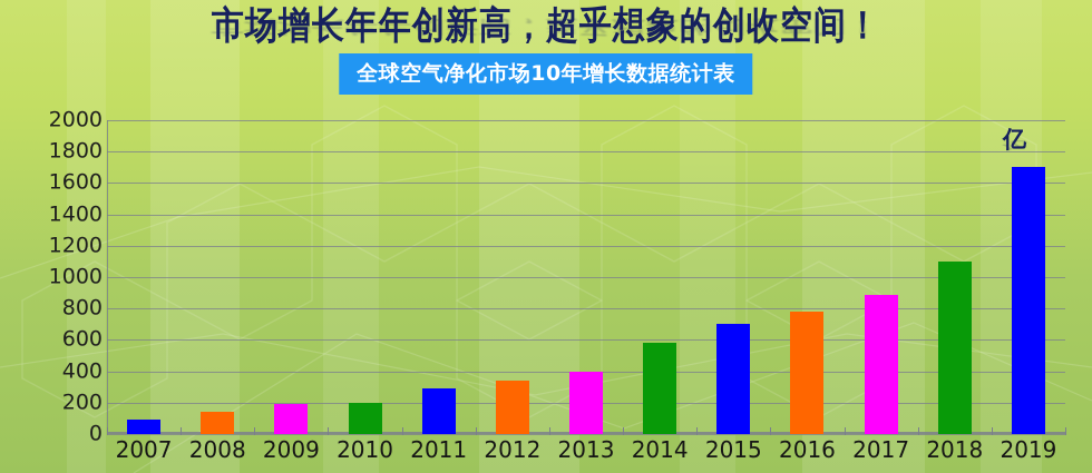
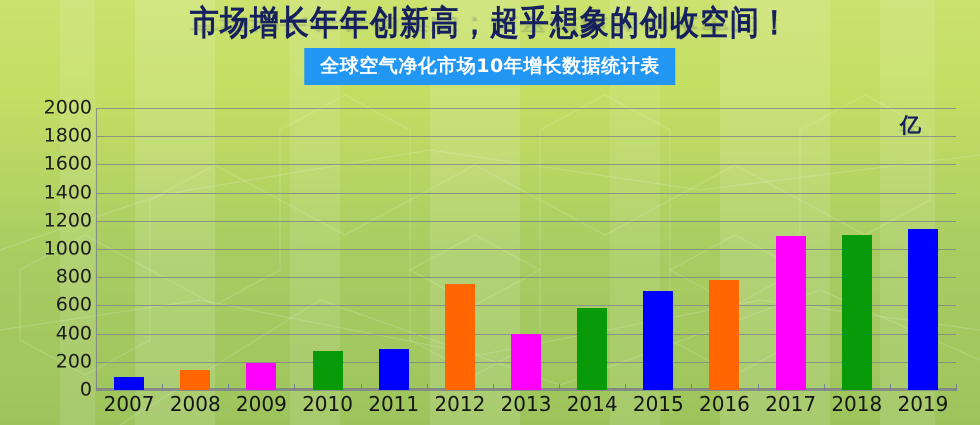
2010: 200 -> 280
2012: 340 -> 750
2017: 890 -> 1090
2019: 1700 -> 1140
